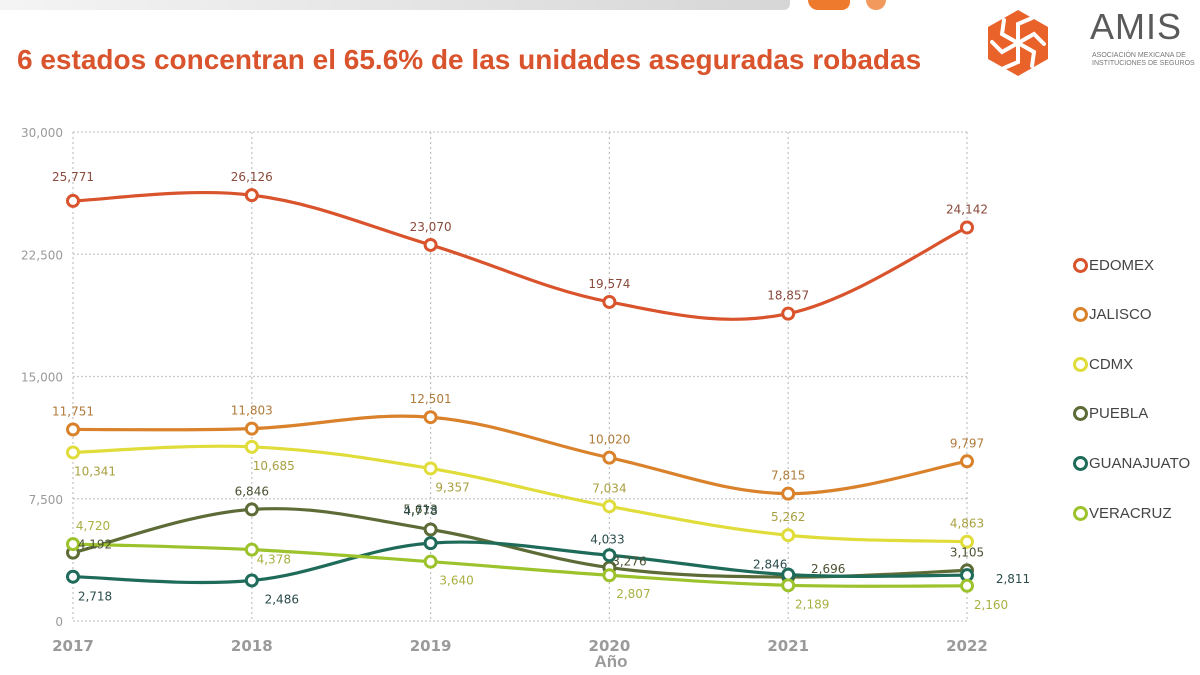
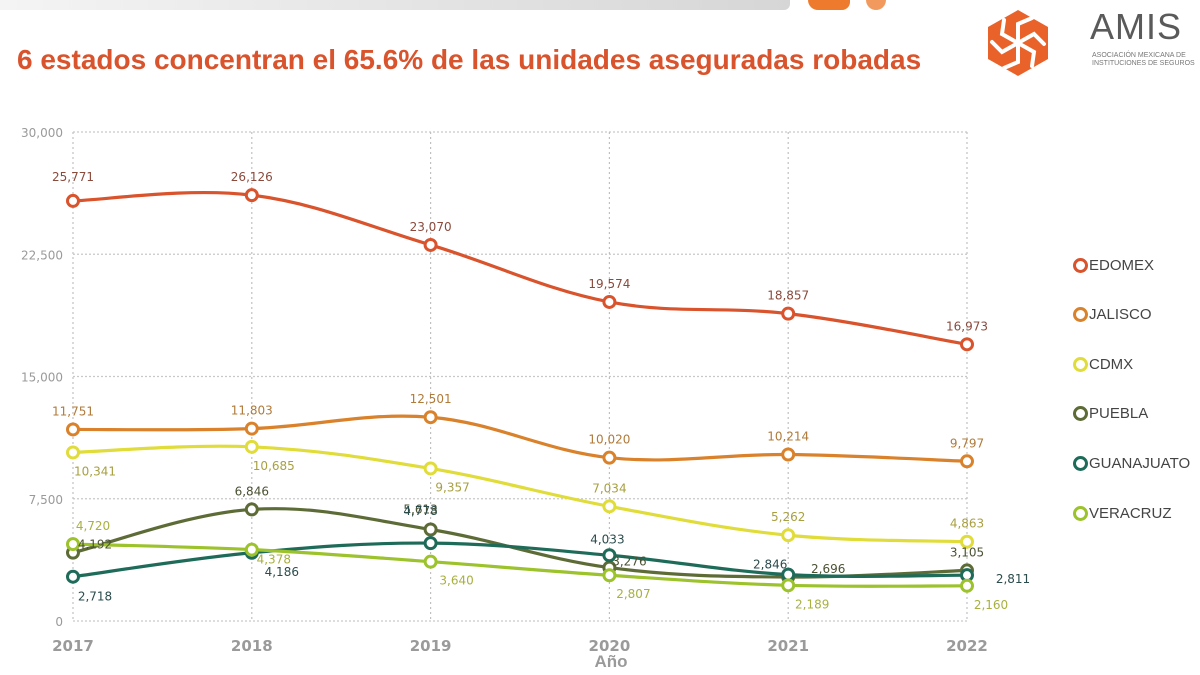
GUANAJUATO/2018: 2,486 -> 4,186
JALISCO/2021: 7,815 -> 10,214
EDOMEX/2022: 24,142 -> 16,973
